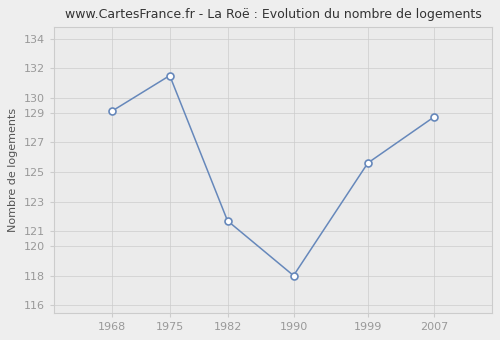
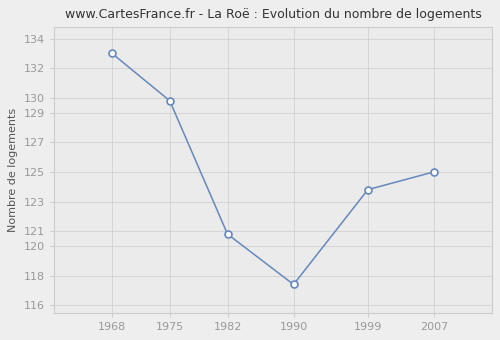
1968: 129.1 -> 133.0
1975: 131.5 -> 129.8
1982: 121.7 -> 120.8
1990: 118.0 -> 117.4
1999: 125.6 -> 123.8
2007: 128.7 -> 125.0
